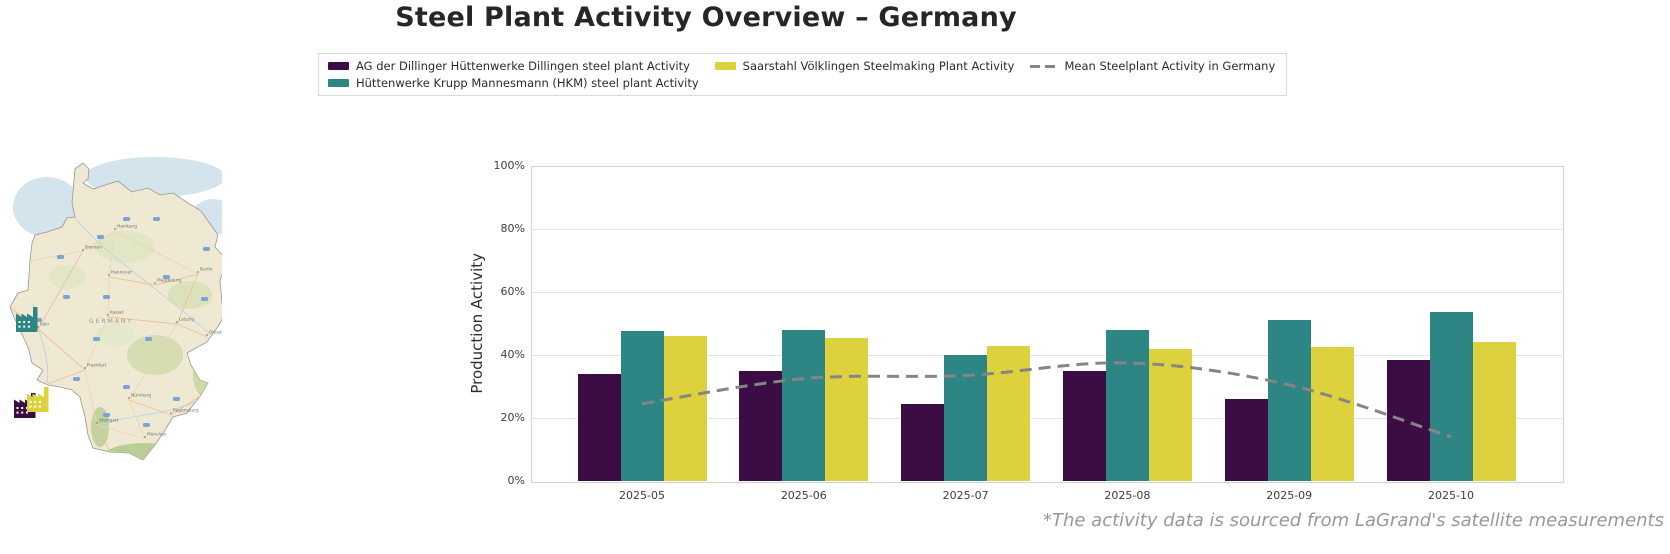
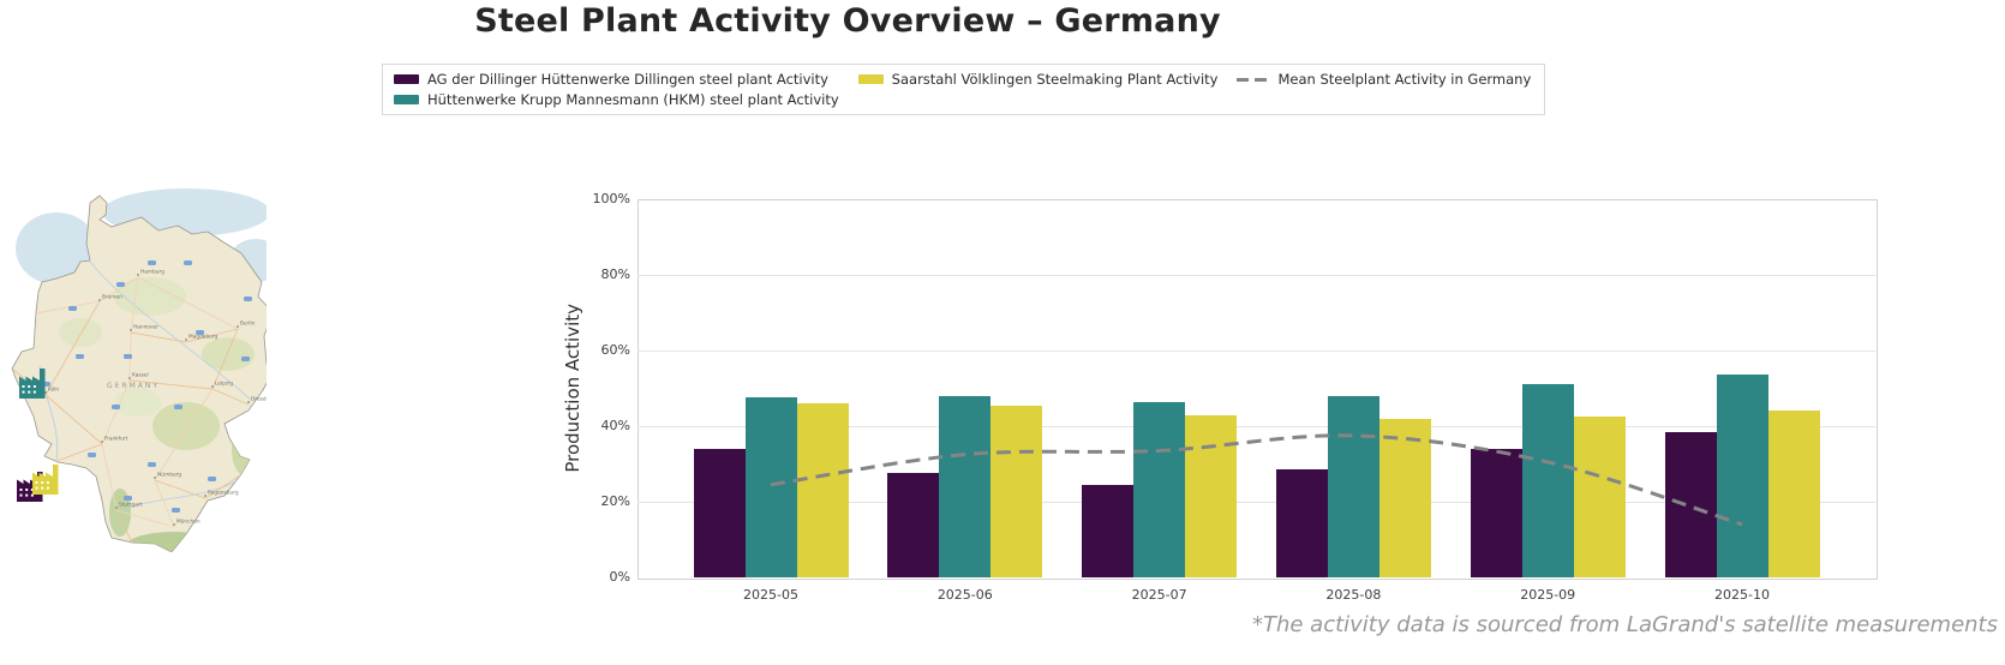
AG der Dillinger Hüttenwerke Dillingen steel plant Activity/2025-06: 35% -> 28%
Hüttenwerke Krupp Mannesmann (HKM) steel plant Activity/2025-07: 40% -> 46%
AG der Dillinger Hüttenwerke Dillingen steel plant Activity/2025-08: 35% -> 28%
AG der Dillinger Hüttenwerke Dillingen steel plant Activity/2025-09: 26% -> 34%
